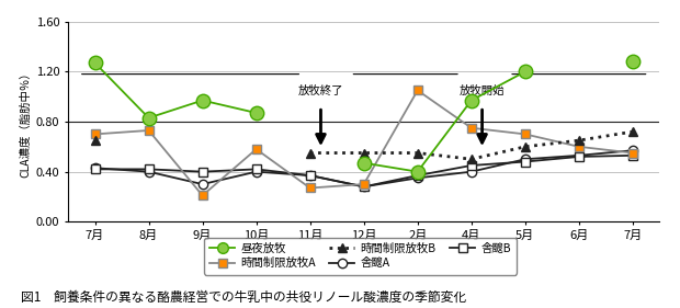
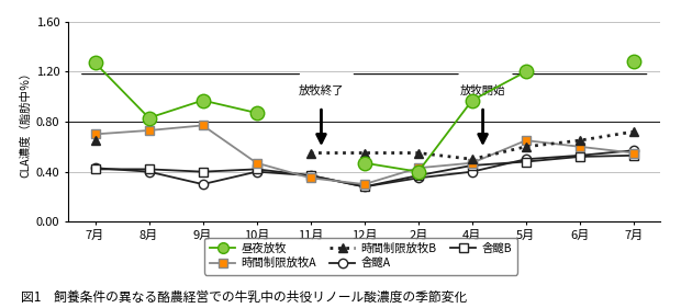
時間制限放牧A/9月: 0.21 -> 0.77
時間制限放牧A/10月: 0.58 -> 0.47
時間制限放牧A/11月: 0.27 -> 0.35
時間制限放牧A/2月: 1.05 -> 0.43
時間制限放牧A/4月: 0.75 -> 0.47
時間制限放牧A/5月: 0.70 -> 0.65
